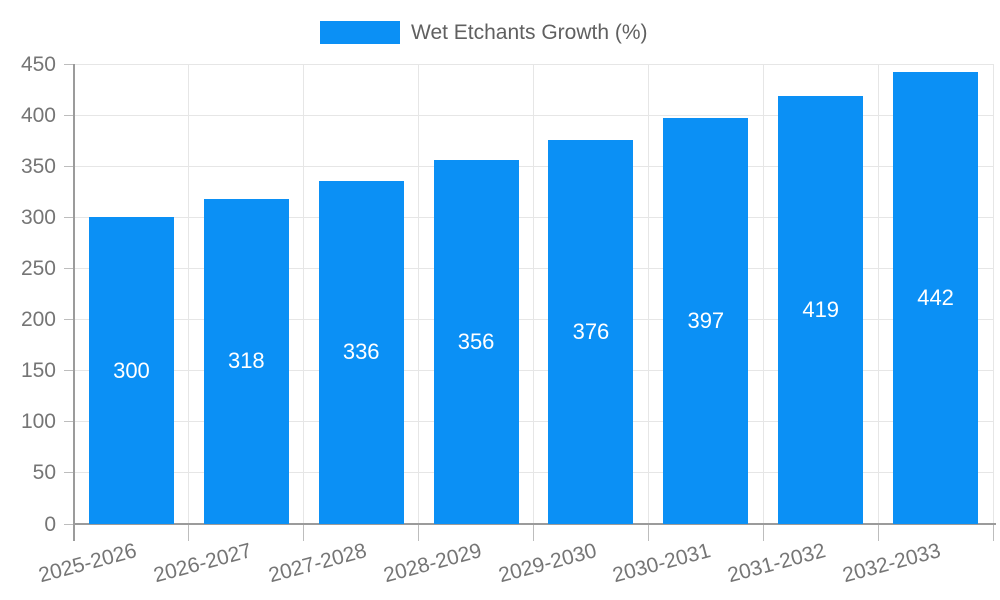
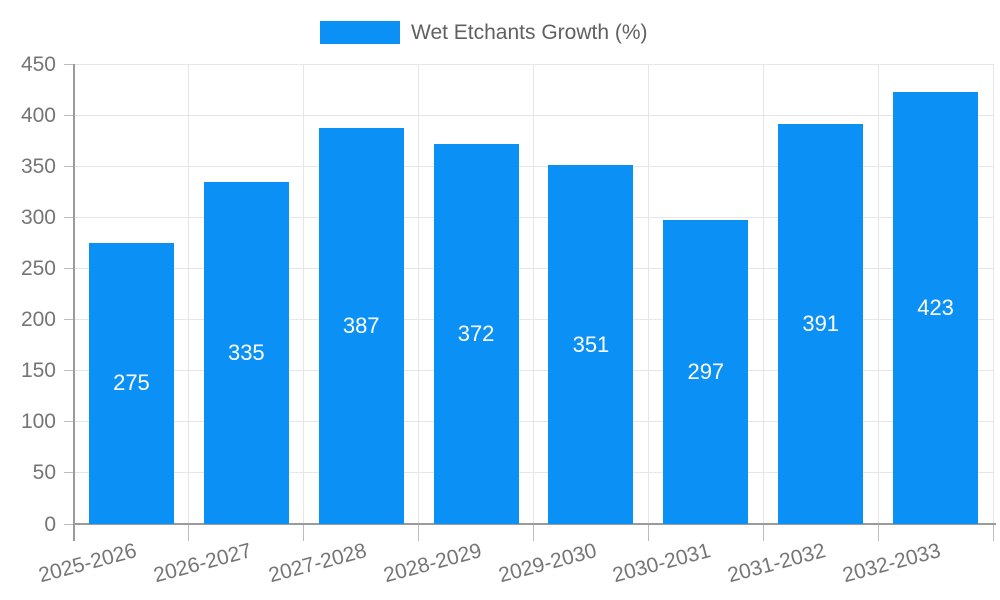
2025-2026: 300 -> 275
2026-2027: 318 -> 335
2027-2028: 336 -> 387
2028-2029: 356 -> 372
2029-2030: 376 -> 351
2030-2031: 397 -> 297
2031-2032: 419 -> 391
2032-2033: 442 -> 423
